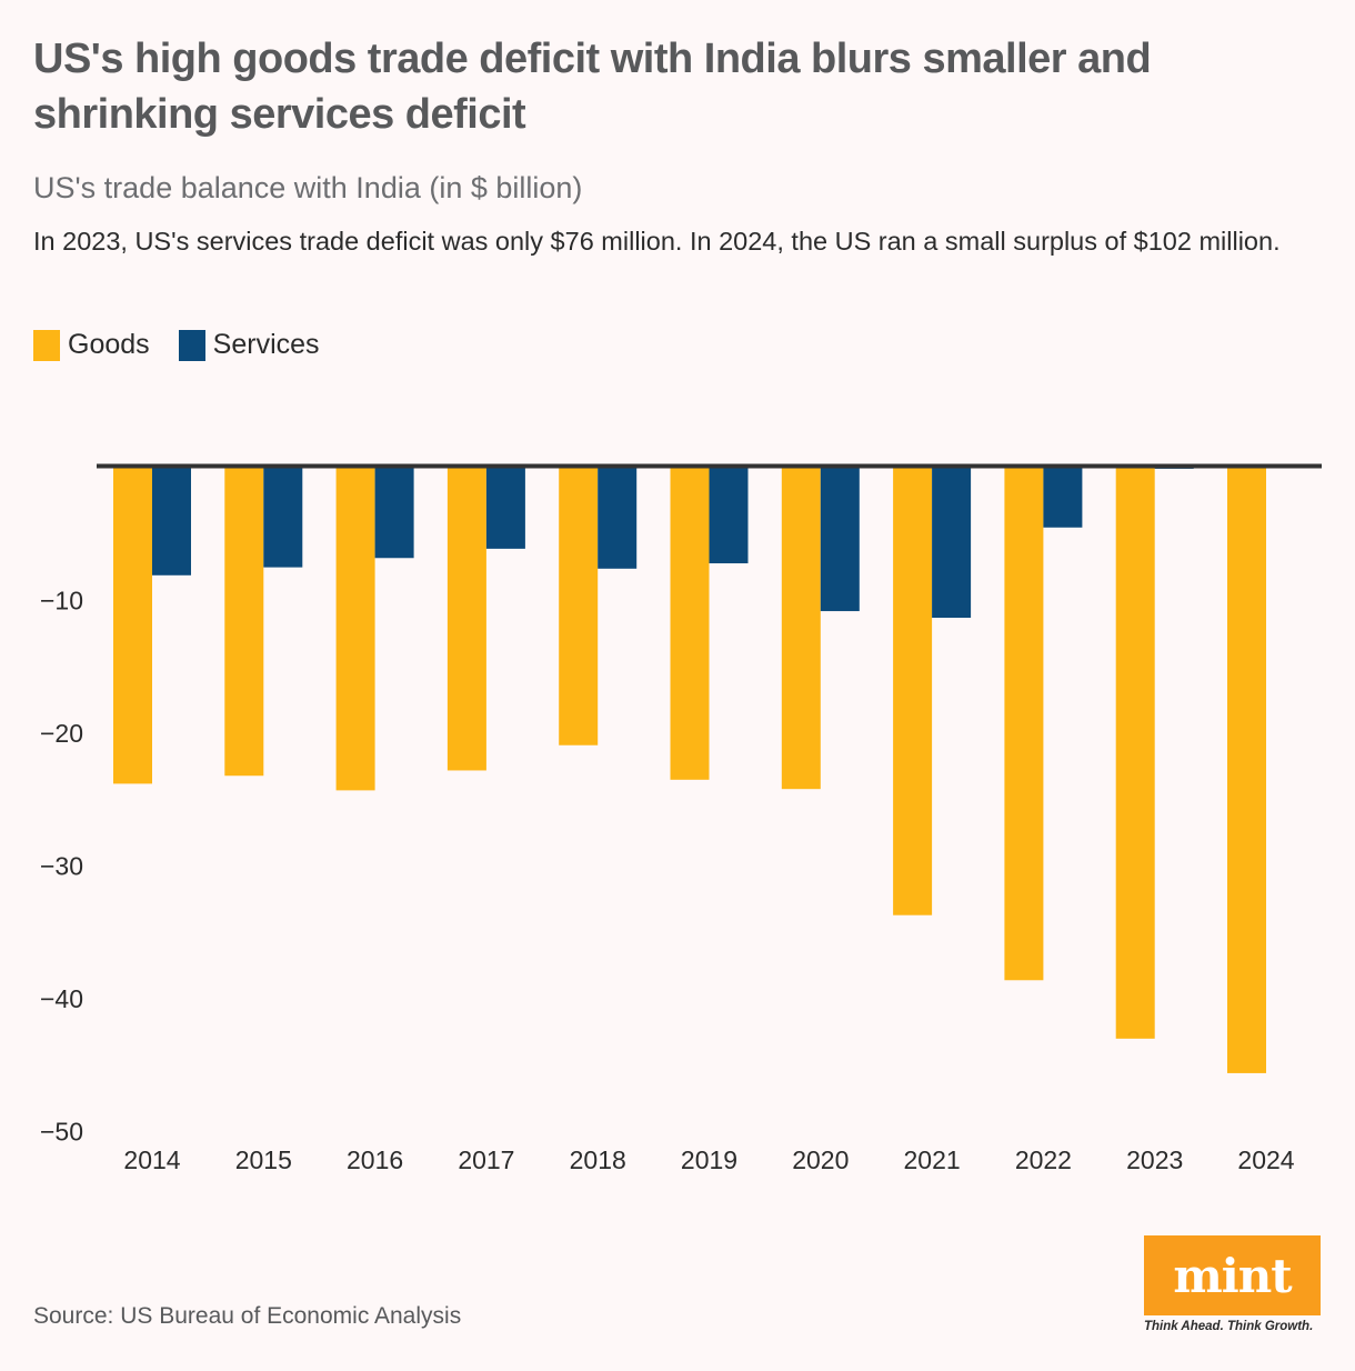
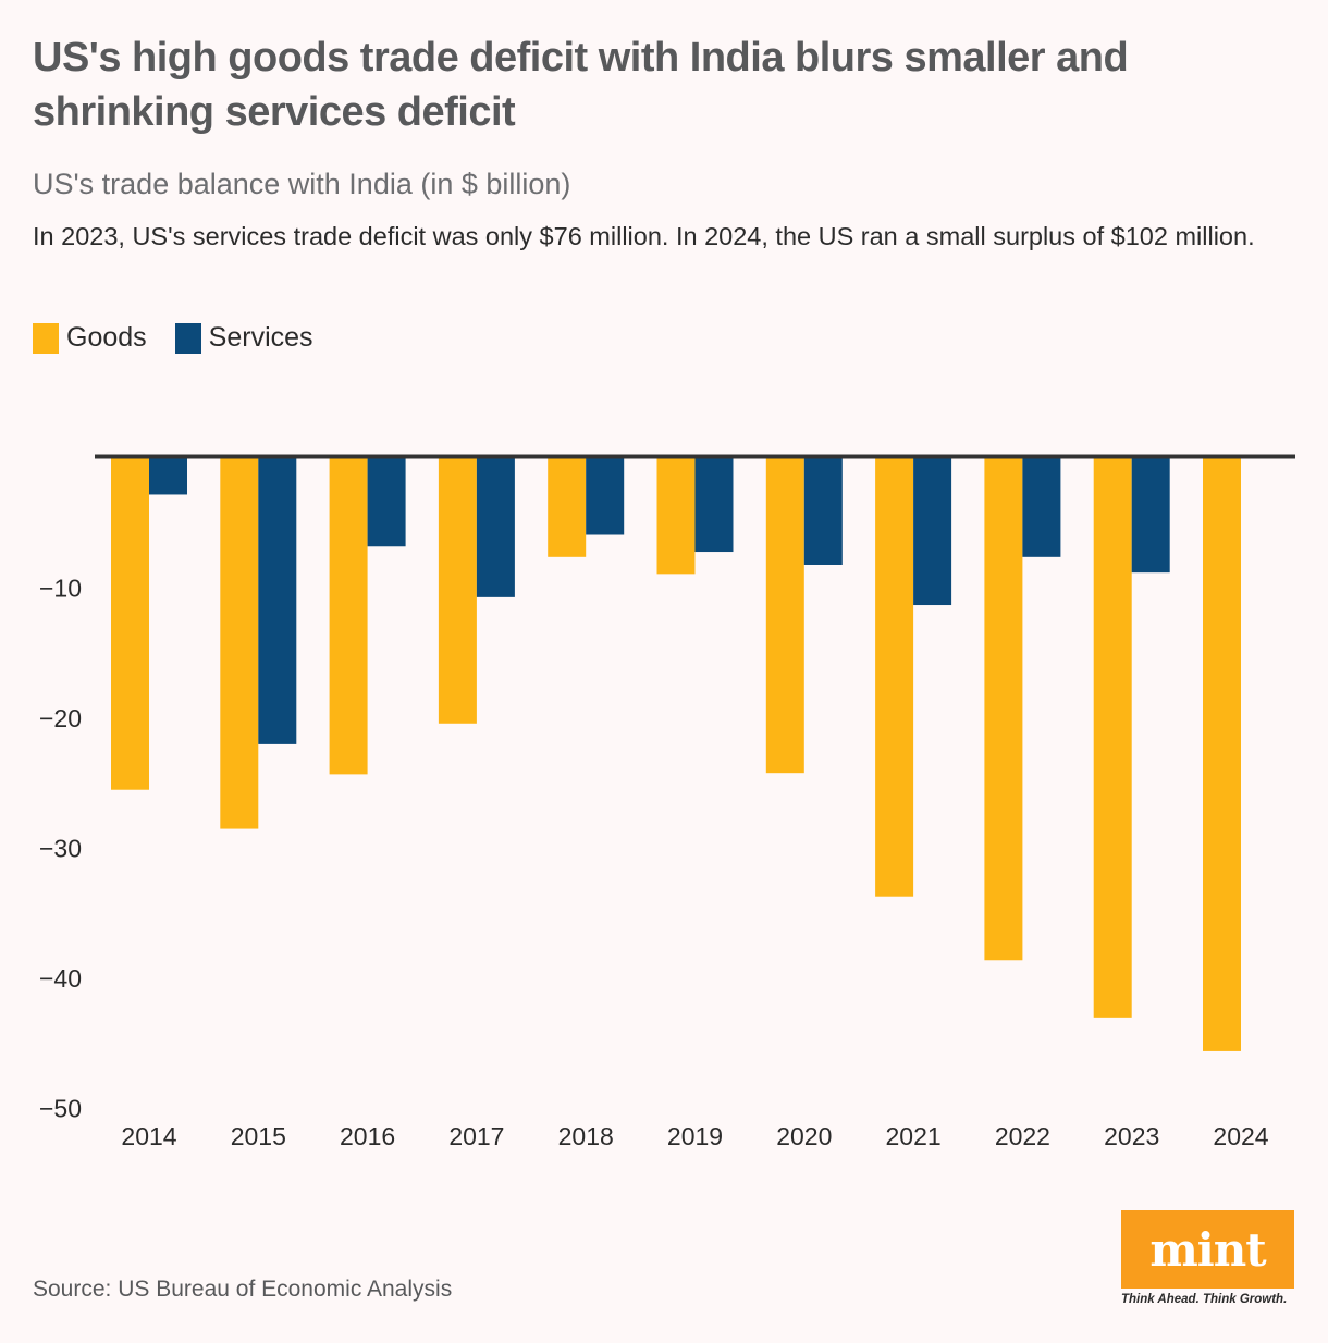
Goods/2014: -23.8 -> -25.5
Services/2014: -8.1 -> -2.8
Goods/2015: -23.2 -> -28.5
Services/2015: -7.5 -> -22.0
Goods/2017: -22.8 -> -20.4
Services/2017: -6.1 -> -10.7
Goods/2018: -20.9 -> -7.6
Services/2018: -7.6 -> -5.9
Goods/2019: -23.5 -> -8.9
Services/2020: -10.8 -> -8.2
Services/2022: -4.5 -> -7.6
Services/2023: -0.1 -> -8.8
